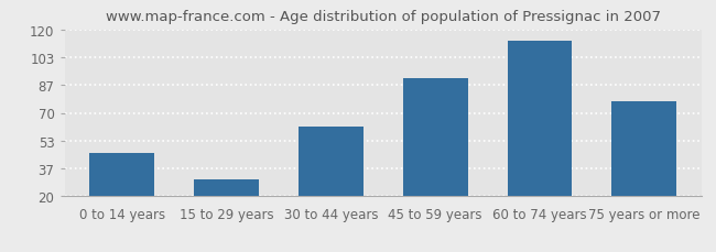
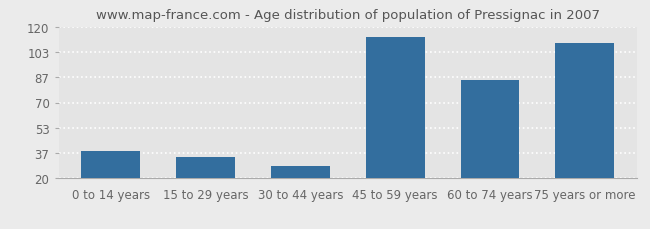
0 to 14 years: 46 -> 38
15 to 29 years: 30 -> 34
30 to 44 years: 62 -> 28
45 to 59 years: 91 -> 113
60 to 74 years: 113 -> 85
75 years or more: 77 -> 109
